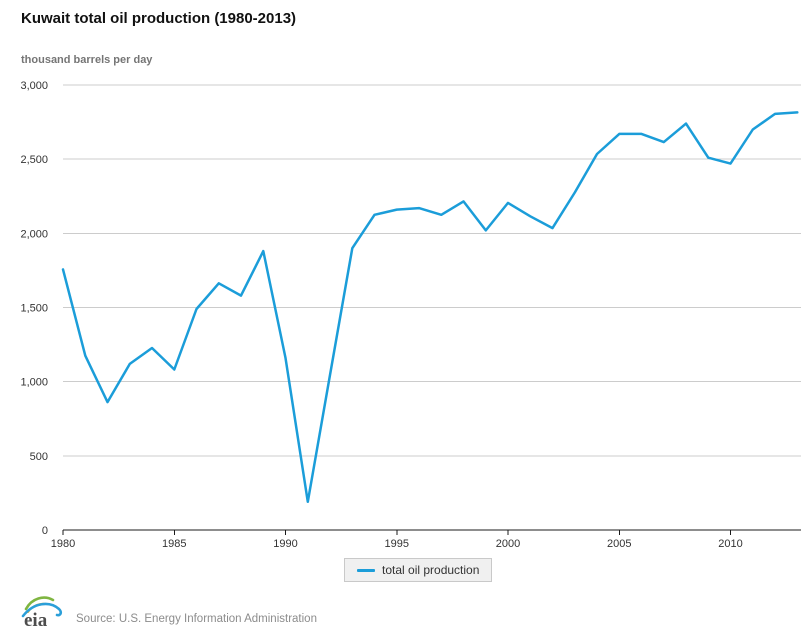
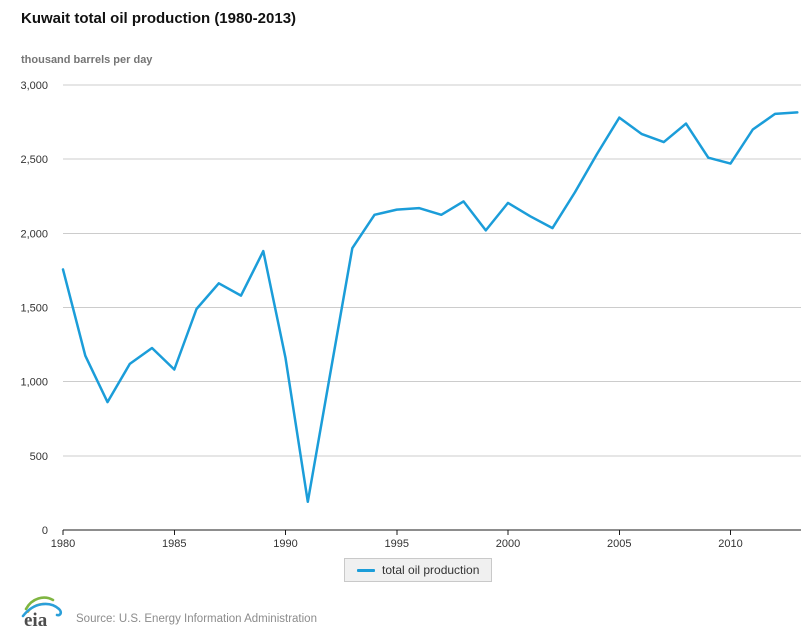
2005: 2670 -> 2780
